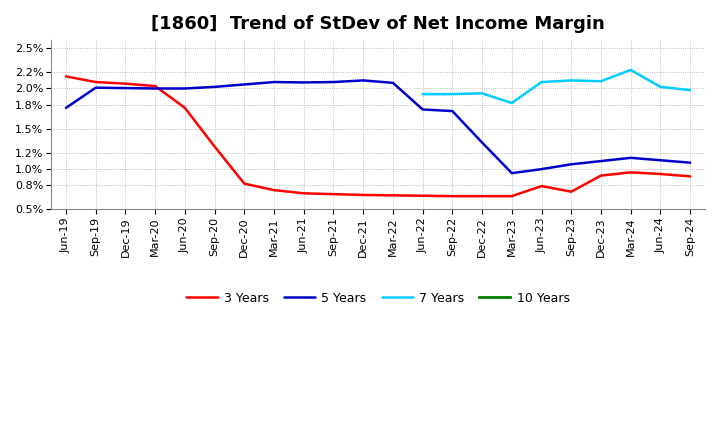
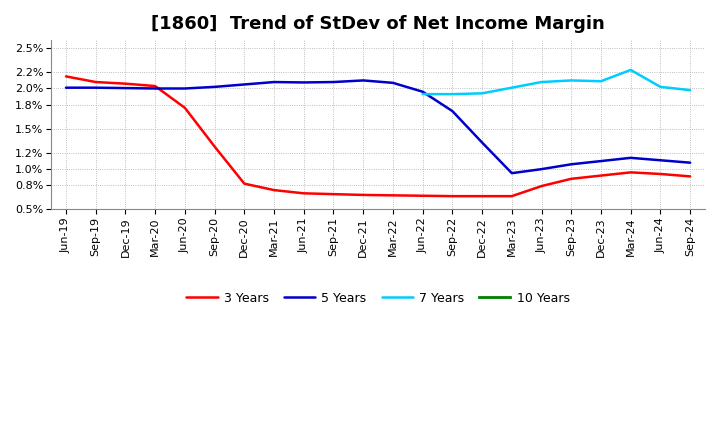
5 Years/Jun-19: 1.76% -> 2.01%
5 Years/Jun-22: 1.74% -> 1.96%
7 Years/Mar-23: 1.82% -> 2.01%
3 Years/Sep-23: 0.72% -> 0.88%
